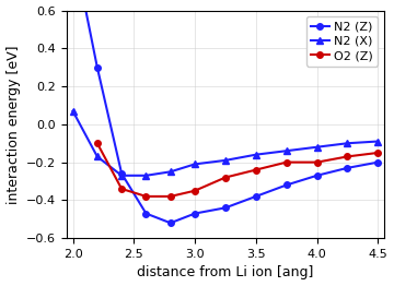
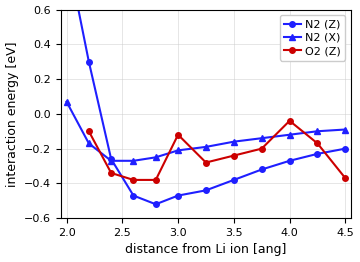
O2 (Z)/3.0: -0.35 -> -0.12
O2 (Z)/4.0: -0.20 -> -0.04
O2 (Z)/4.5: -0.15 -> -0.37
